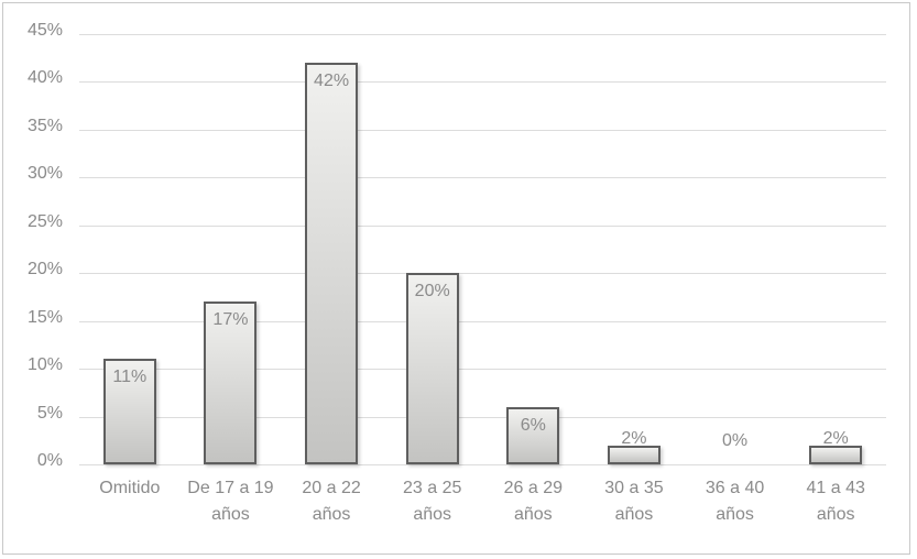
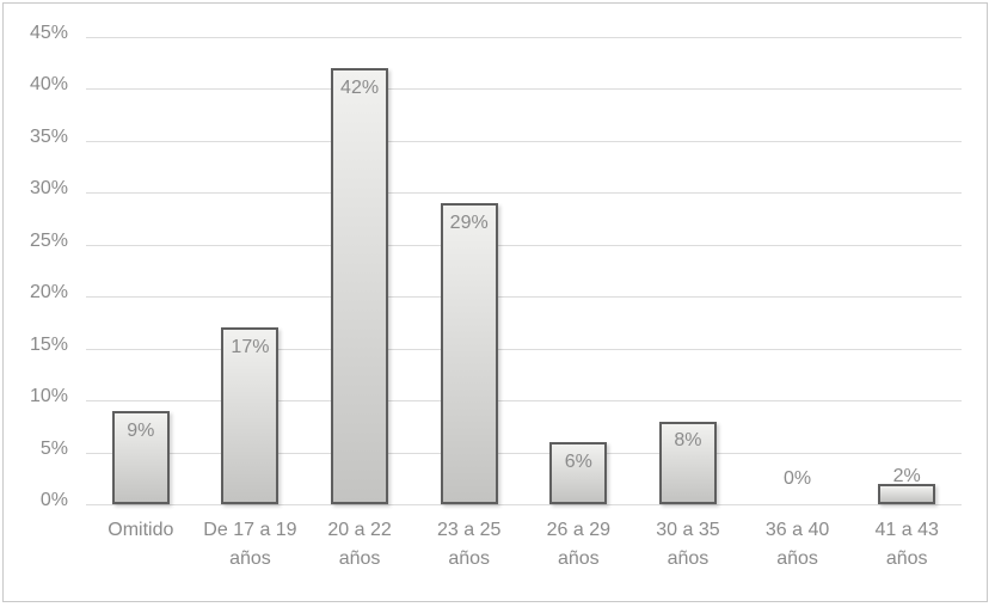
Omitido: 11% -> 9%
23 a 25 años: 20% -> 29%
30 a 35 años: 2% -> 8%
